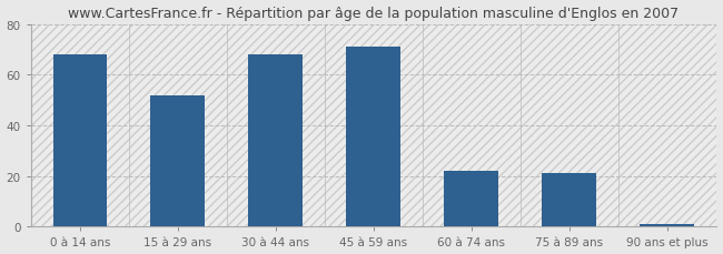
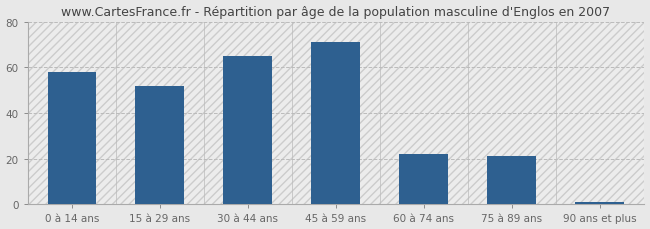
0 à 14 ans: 68 -> 58
30 à 44 ans: 68 -> 65
